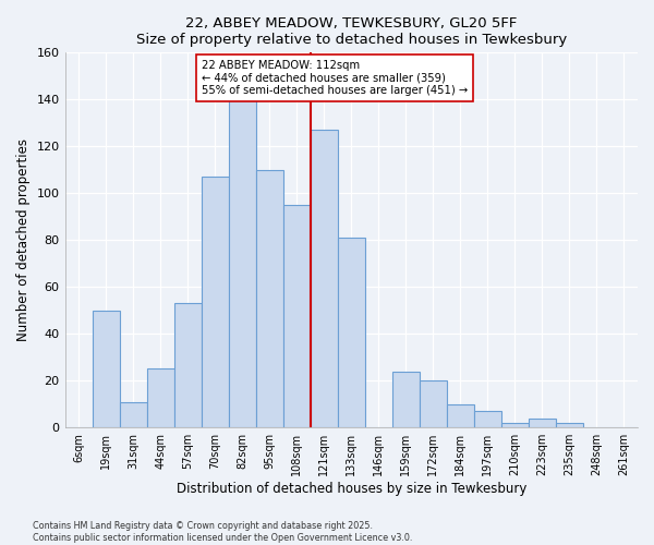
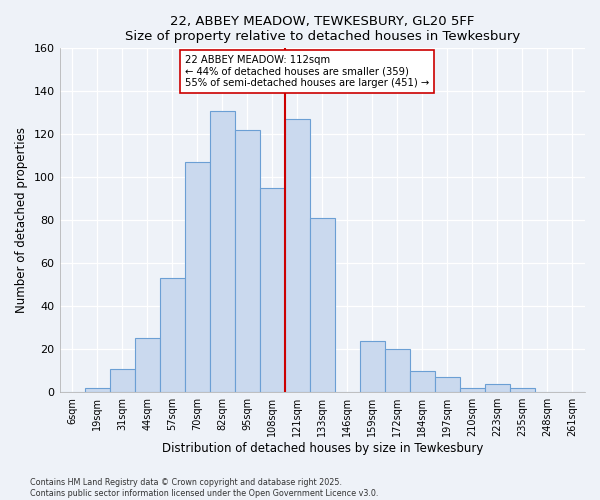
19sqm: 50 -> 2
82sqm: 140 -> 131
95sqm: 110 -> 122
